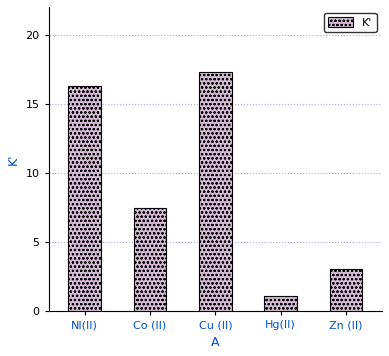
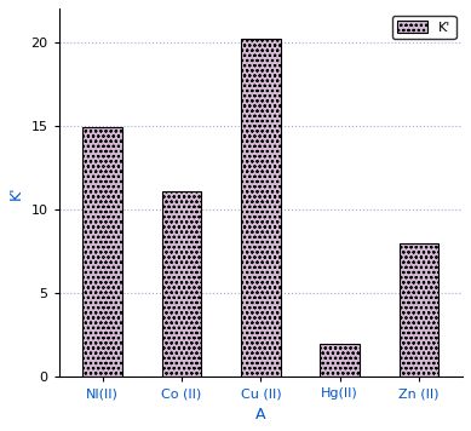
NI(II): 16.3 -> 14.9
Co (II): 7.5 -> 11.1
Cu (II): 17.3 -> 20.2
Hg(II): 1.1 -> 2.0
Zn (II): 3.1 -> 8.0
